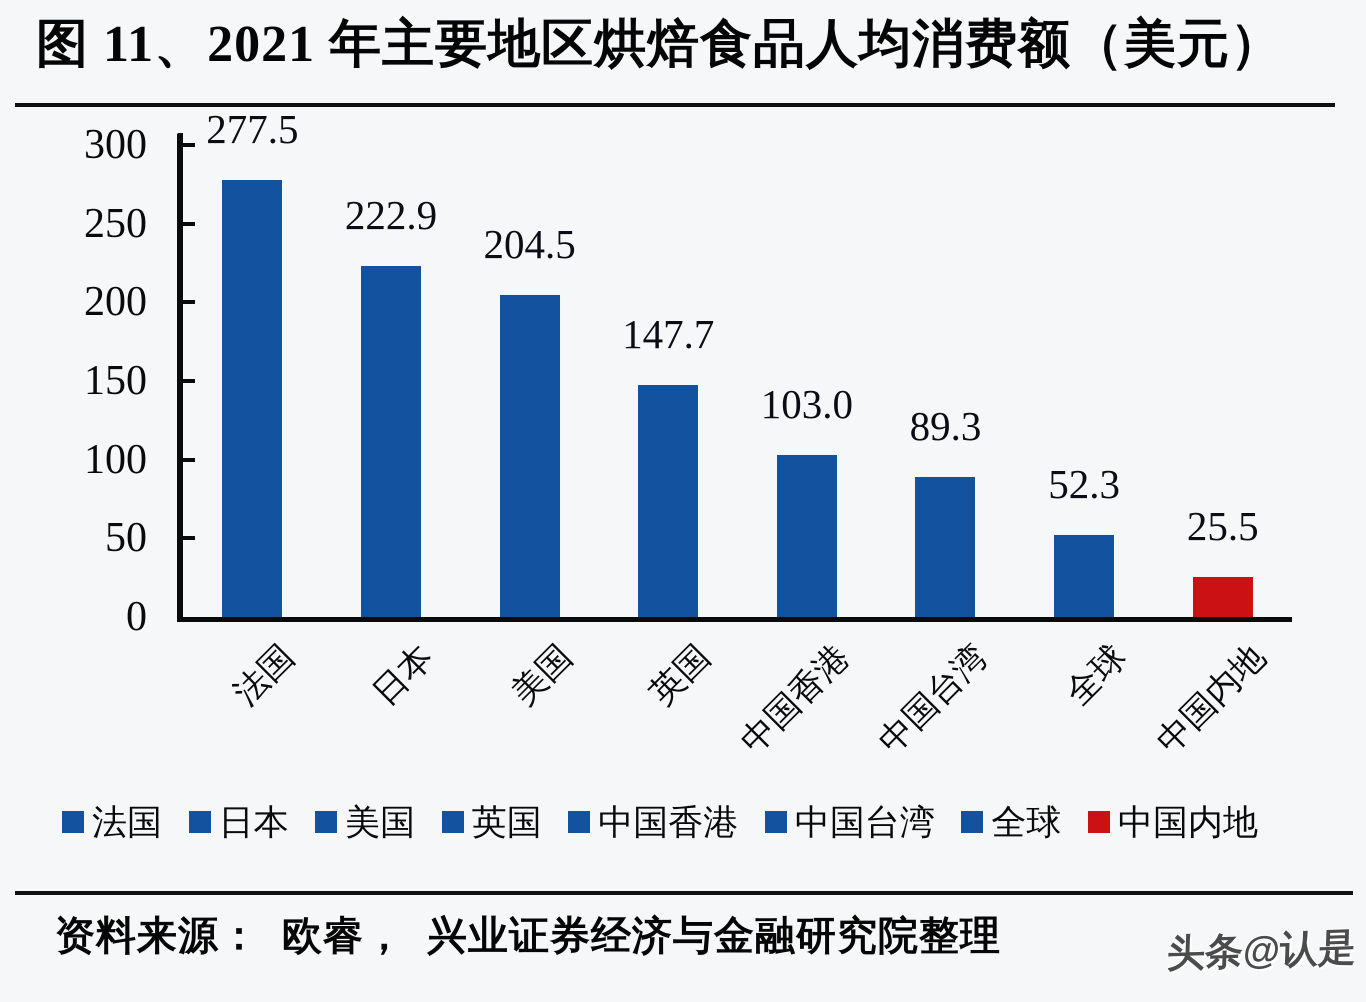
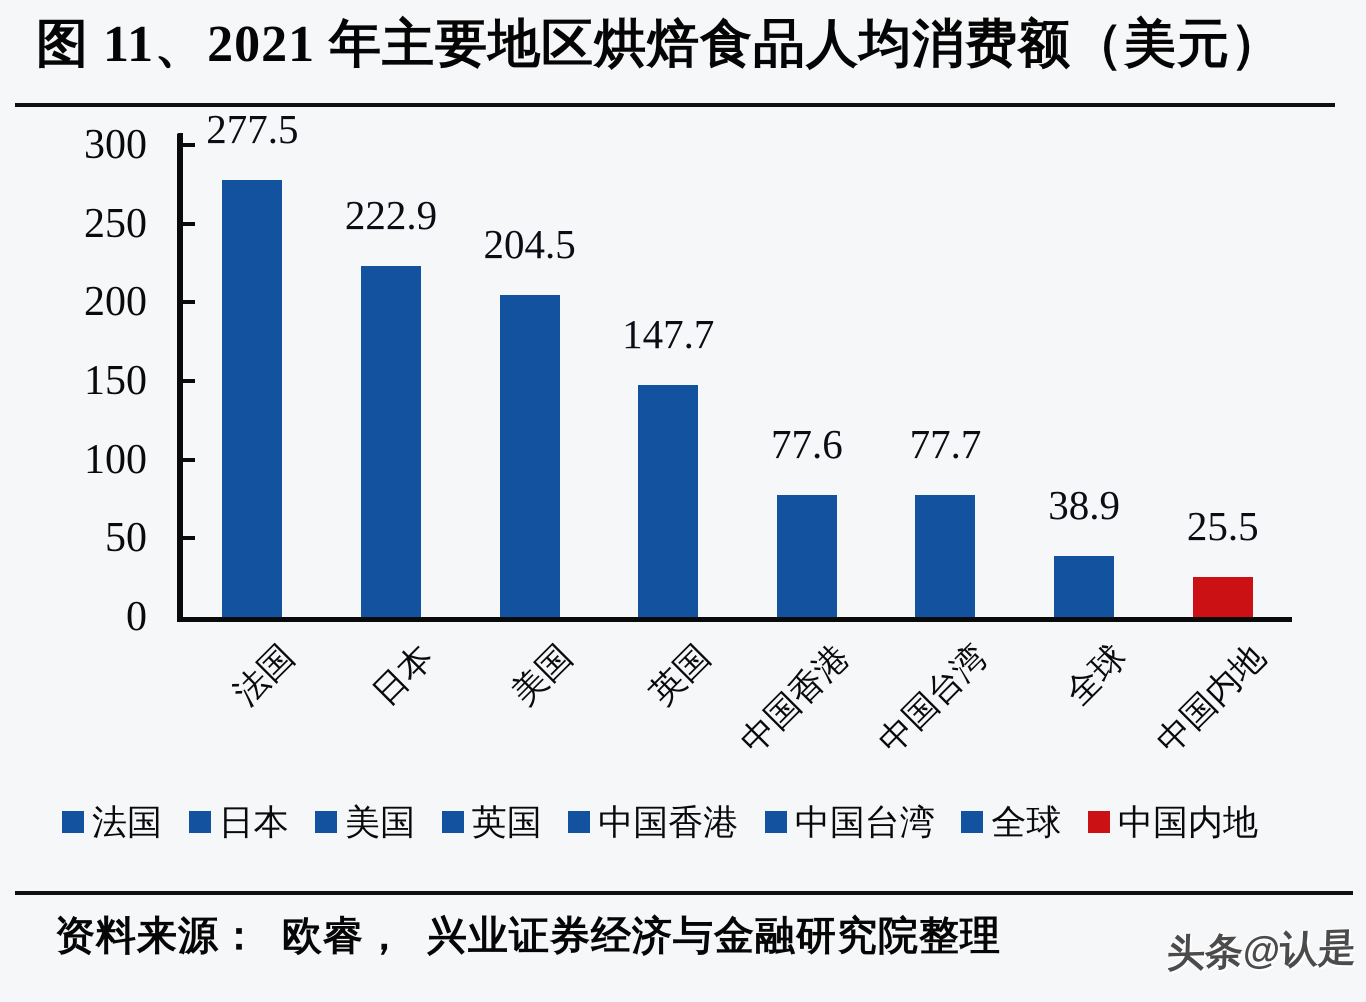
中国香港: 103.0 -> 77.6
中国台湾: 89.3 -> 77.7
全球: 52.3 -> 38.9
